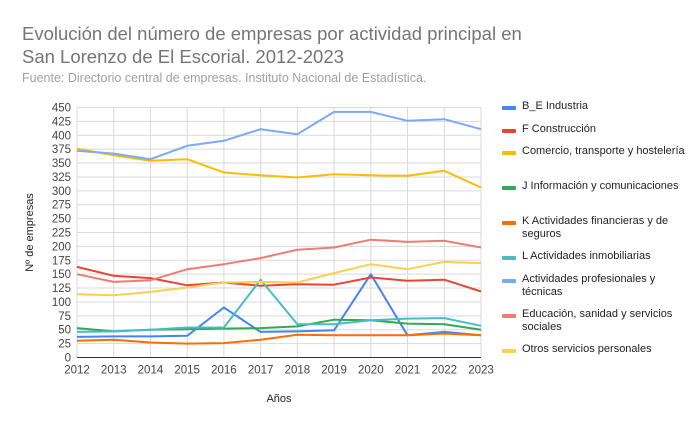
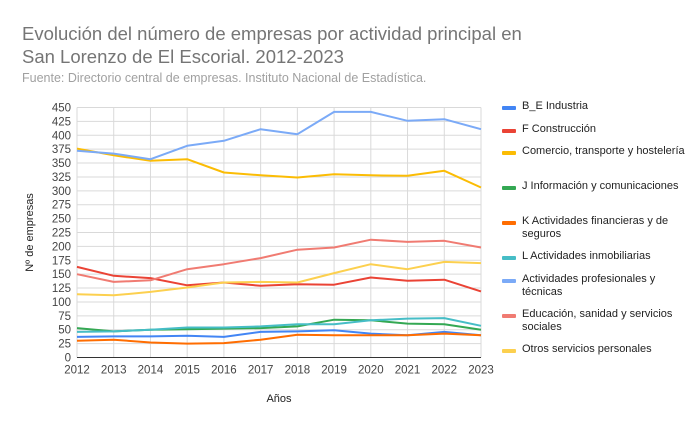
B_E Industria/2016: 90 -> 40
L Actividades inmobiliarias/2017: 140 -> 60
B_E Industria/2020: 150 -> 40
